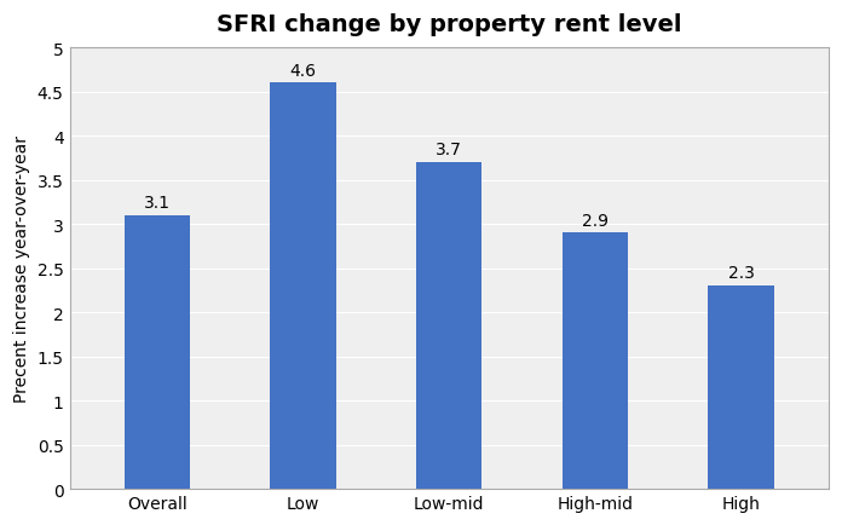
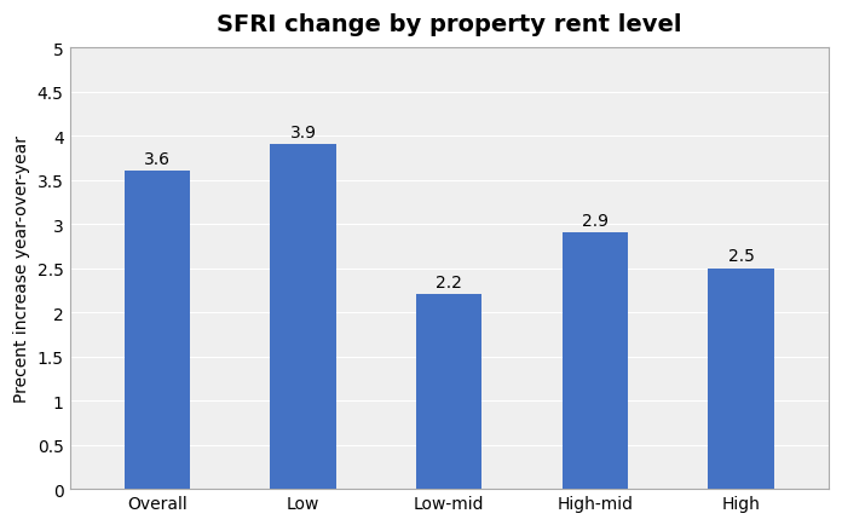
Overall: 3.1 -> 3.6
Low: 4.6 -> 3.9
Low-mid: 3.7 -> 2.2
High: 2.3 -> 2.5
